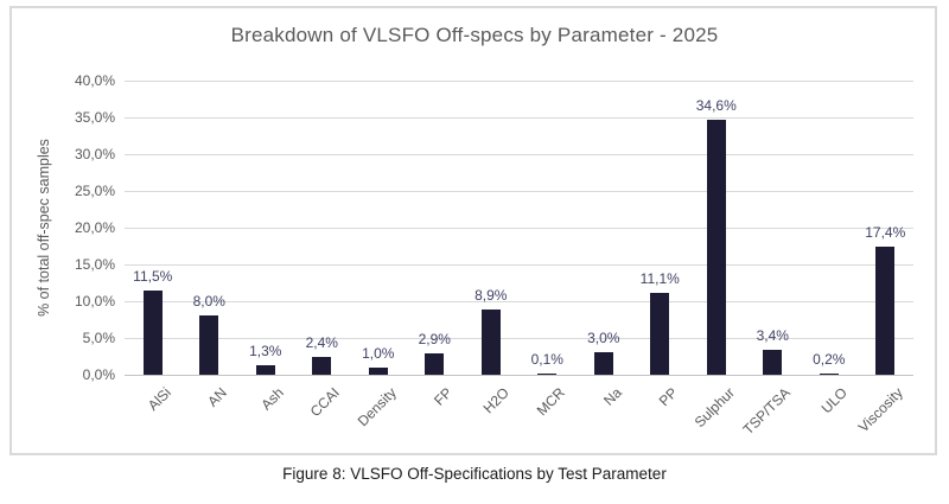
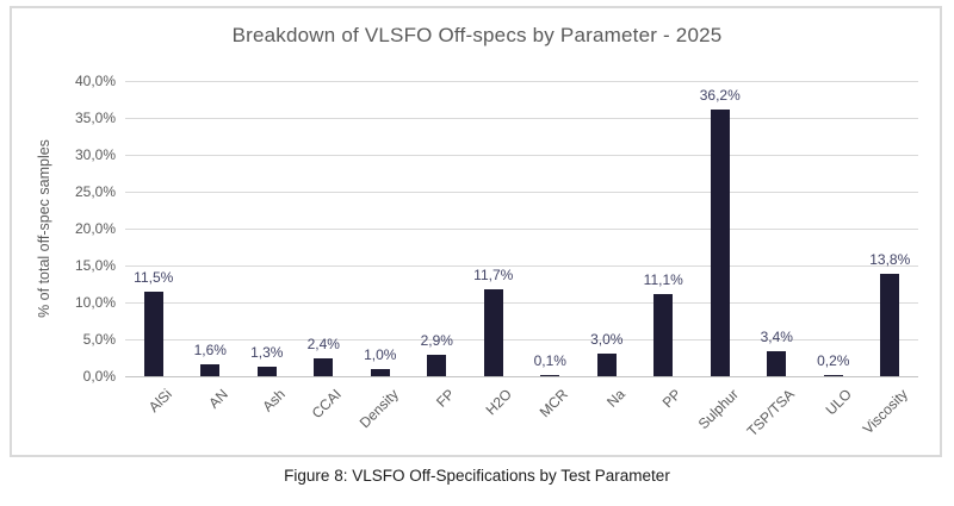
AN: 8,0% -> 1,6%
H2O: 8,9% -> 11,7%
Sulphur: 34,6% -> 36,2%
Viscosity: 17,4% -> 13,8%
